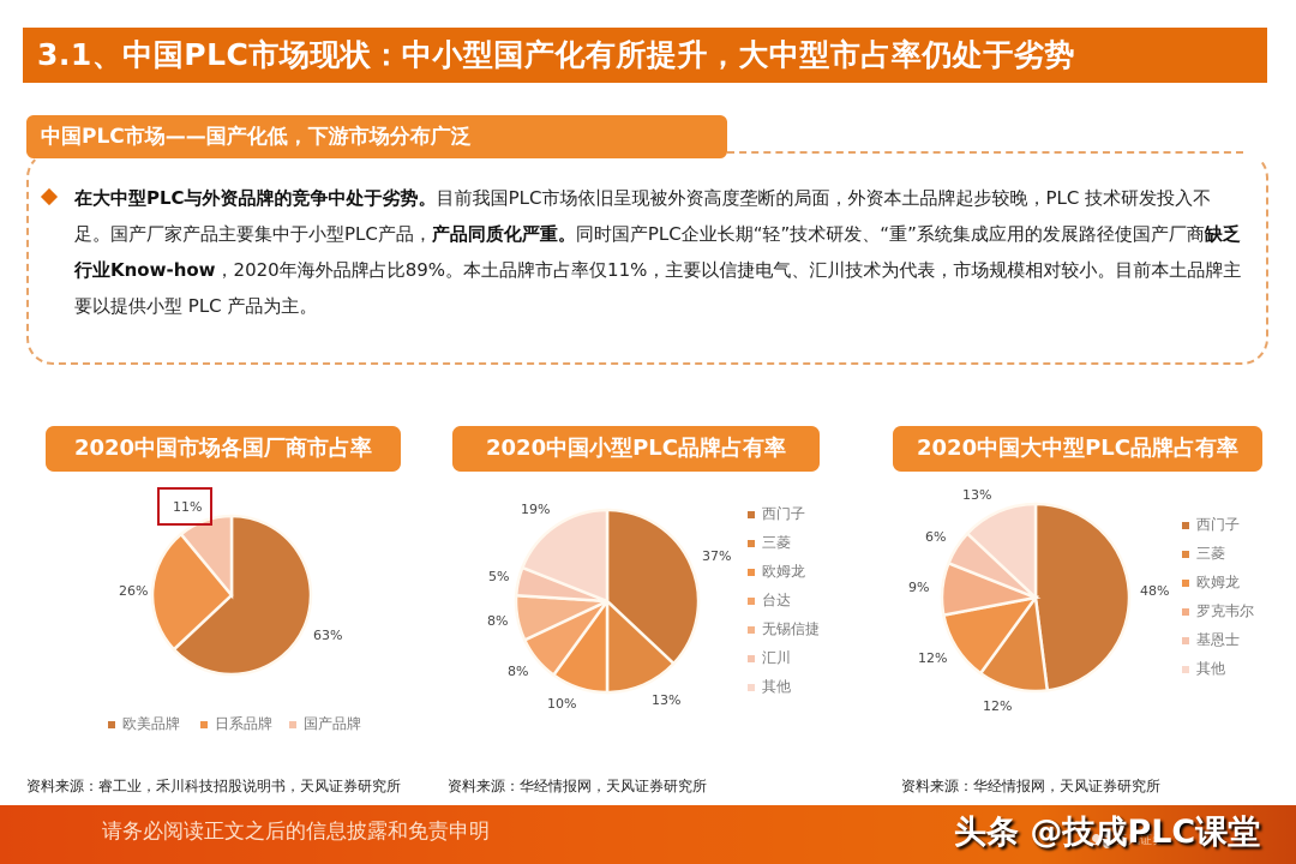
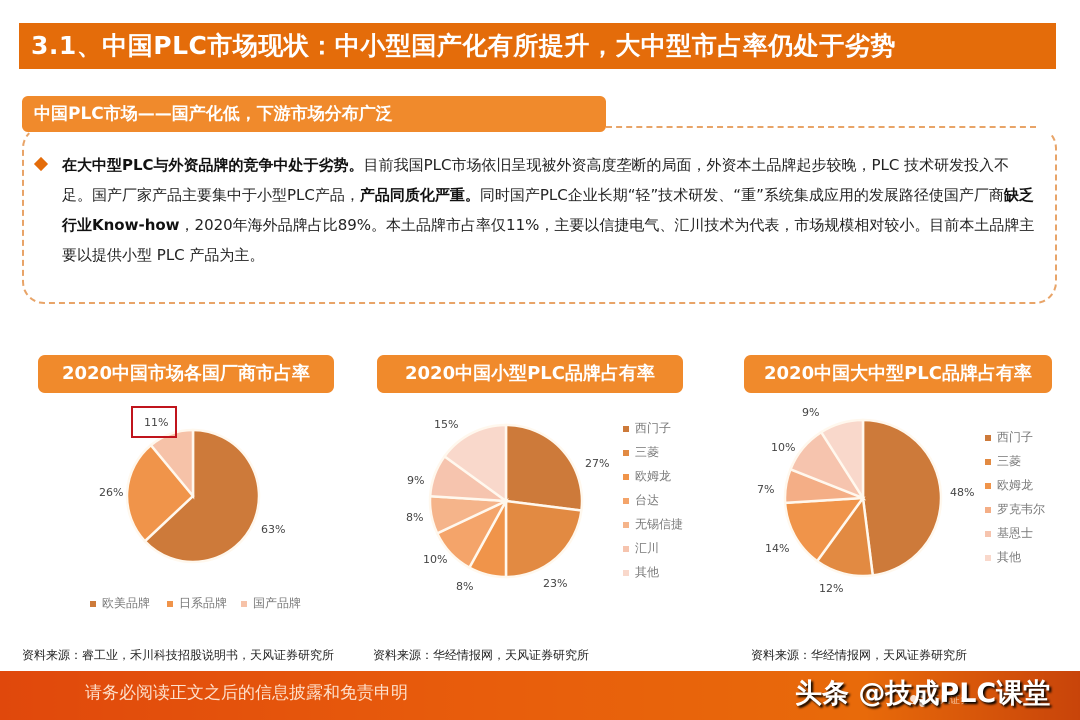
2020中国小型PLC品牌占有率/西门子: 37% -> 27%
2020中国小型PLC品牌占有率/三菱: 13% -> 23%
2020中国小型PLC品牌占有率/欧姆龙: 10% -> 8%
2020中国小型PLC品牌占有率/台达: 8% -> 10%
2020中国小型PLC品牌占有率/汇川: 5% -> 9%
2020中国小型PLC品牌占有率/其他: 19% -> 15%
2020中国大中型PLC品牌占有率/欧姆龙: 12% -> 14%
2020中国大中型PLC品牌占有率/罗克韦尔: 9% -> 7%
2020中国大中型PLC品牌占有率/基恩士: 6% -> 10%
2020中国大中型PLC品牌占有率/其他: 13% -> 9%
